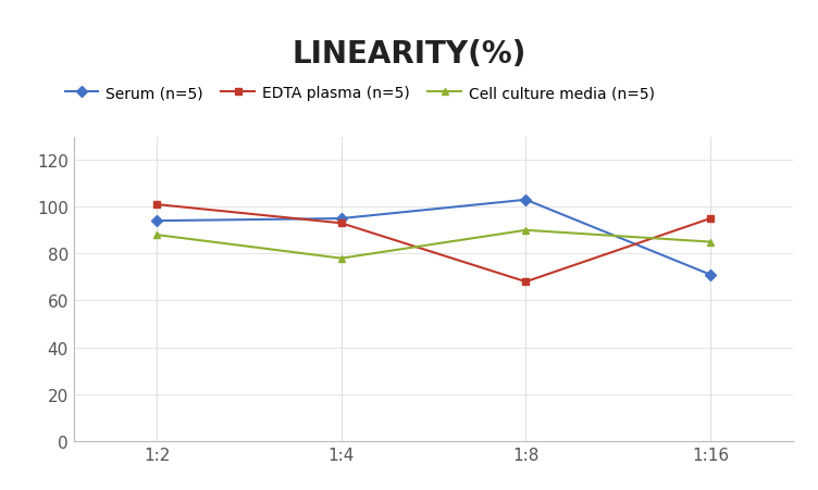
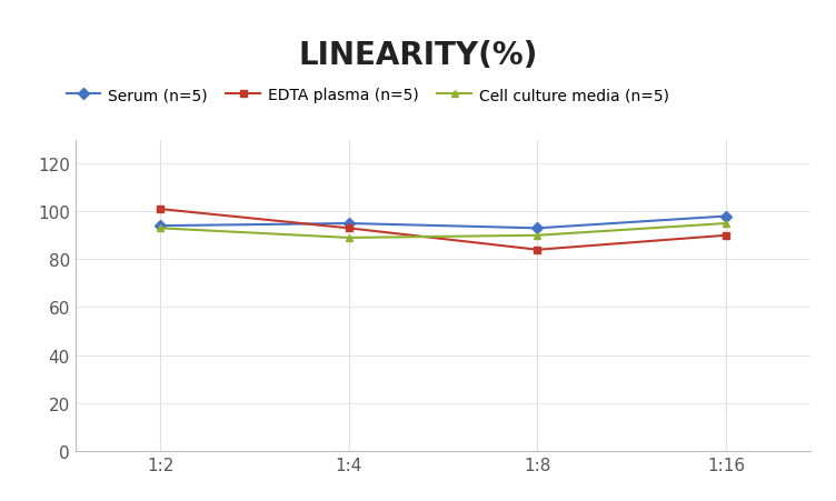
Cell culture media (n=5)/1:2: 88 -> 93
Cell culture media (n=5)/1:4: 78 -> 89
Serum (n=5)/1:8: 103 -> 93
EDTA plasma (n=5)/1:8: 68 -> 84
Serum (n=5)/1:16: 71 -> 98
EDTA plasma (n=5)/1:16: 95 -> 90
Cell culture media (n=5)/1:16: 85 -> 95
